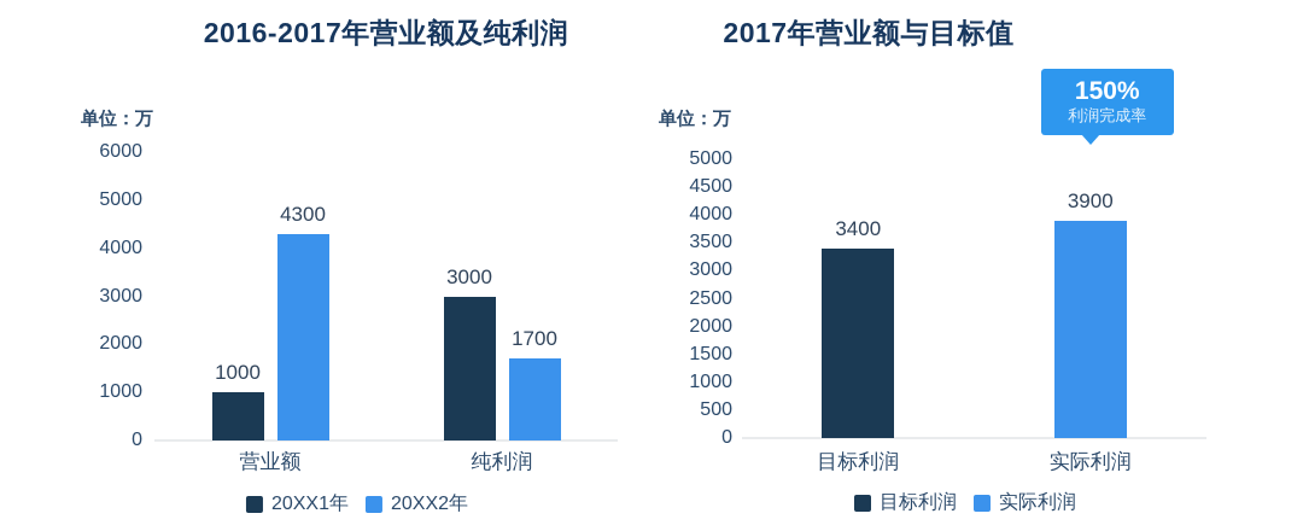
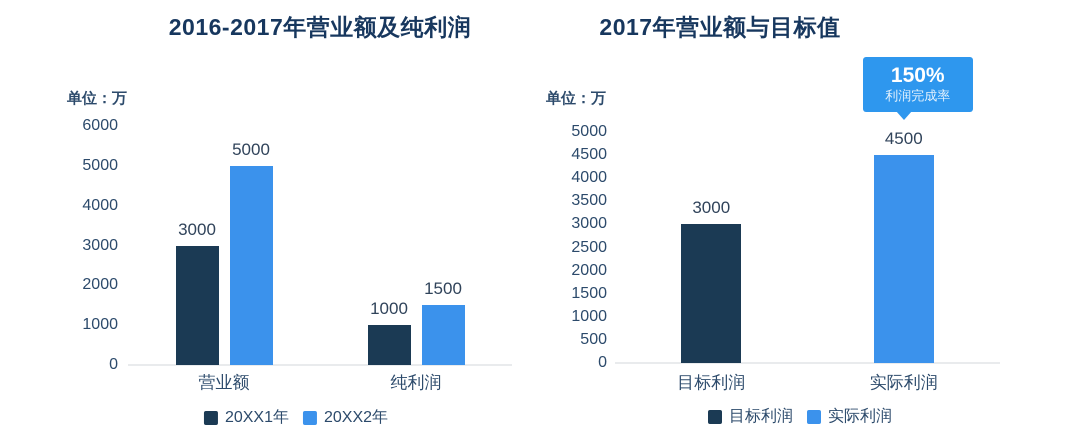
2016-2017年营业额及纯利润/20XX1年/营业额: 1000 -> 3000
2016-2017年营业额及纯利润/20XX2年/营业额: 4300 -> 5000
2016-2017年营业额及纯利润/20XX1年/纯利润: 3000 -> 1000
2016-2017年营业额及纯利润/20XX2年/纯利润: 1700 -> 1500
2017年营业额与目标值/目标利润: 3400 -> 3000
2017年营业额与目标值/实际利润: 3900 -> 4500
